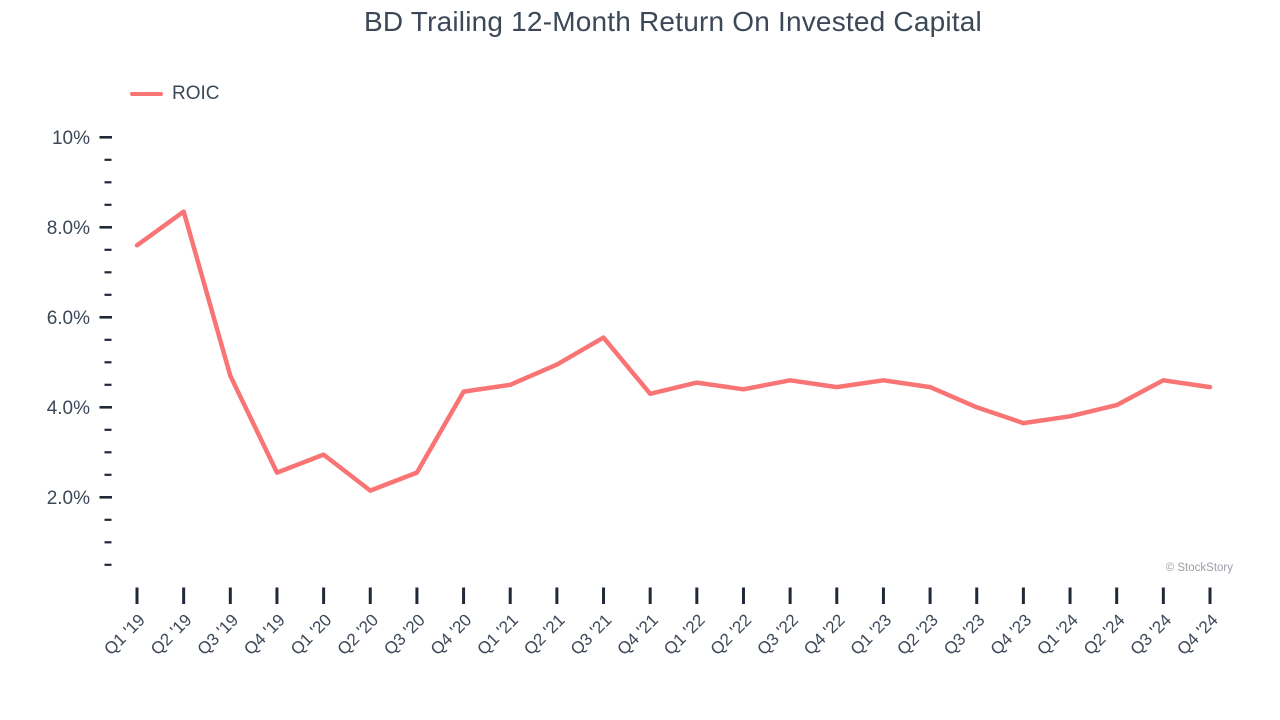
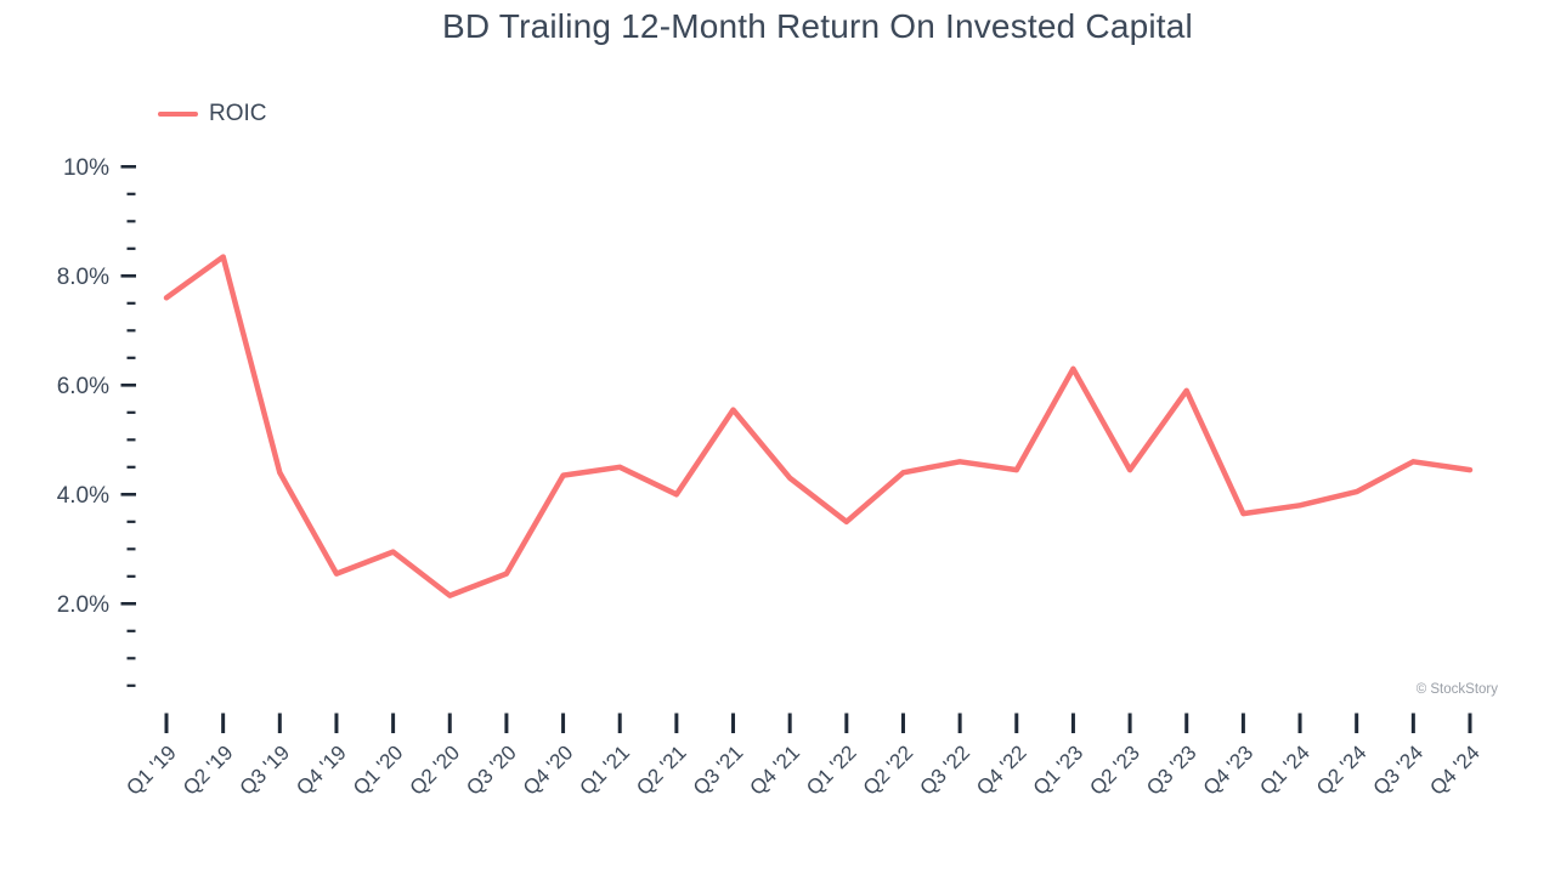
Q3 '19: 4.7% -> 4.4%
Q2 '21: 5.0% -> 4.0%
Q1 '22: 4.5% -> 3.5%
Q1 '23: 4.6% -> 6.3%
Q3 '23: 4.0% -> 5.9%
